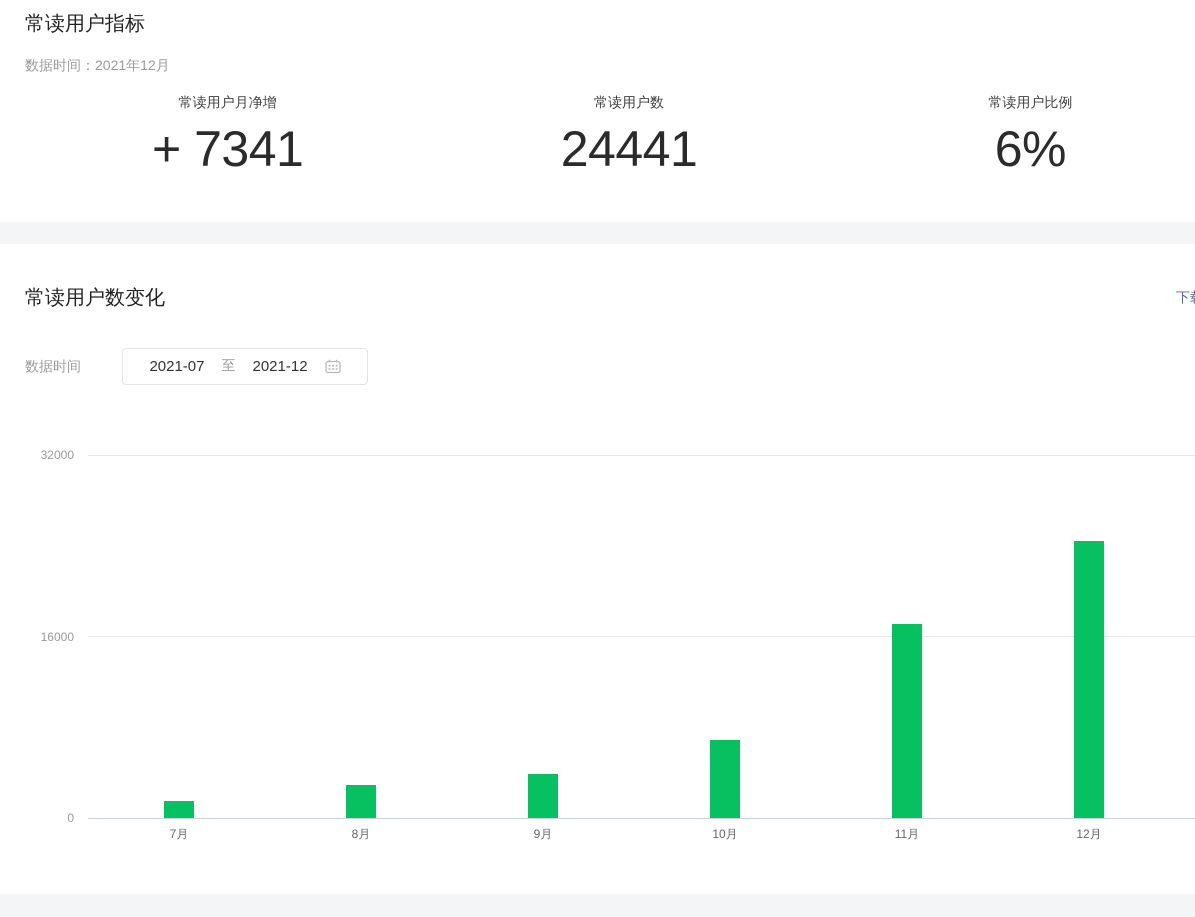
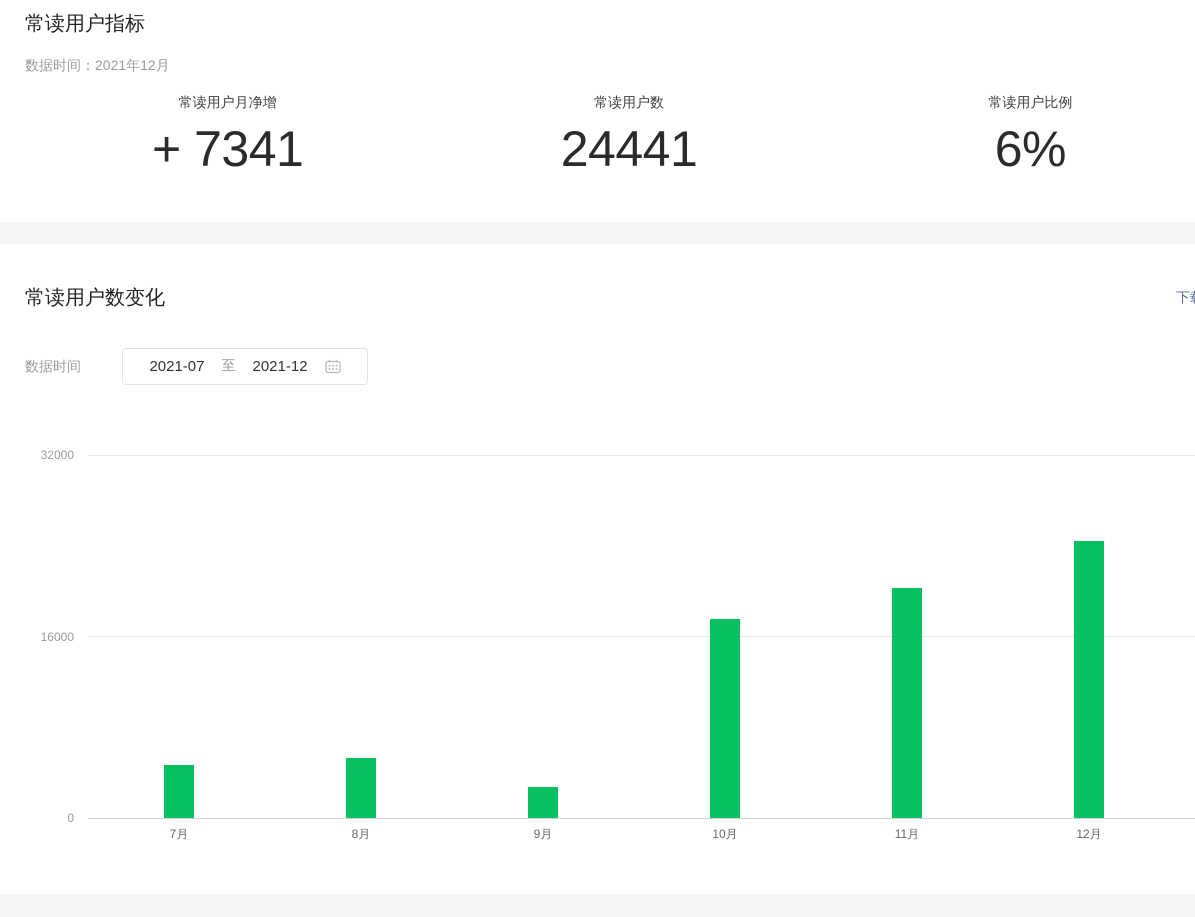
7月: 1500 -> 4700
8月: 2900 -> 5300
9月: 3900 -> 2700
10月: 6900 -> 17500
11月: 17100 -> 20300
